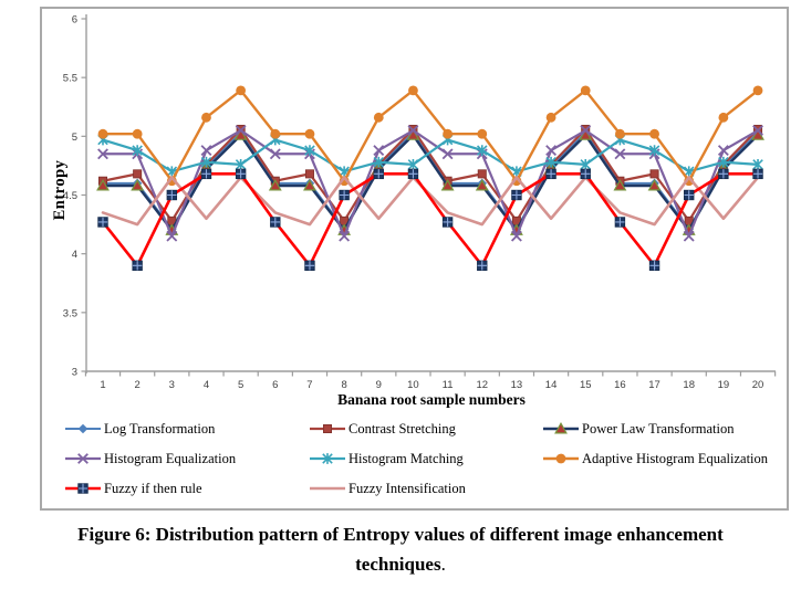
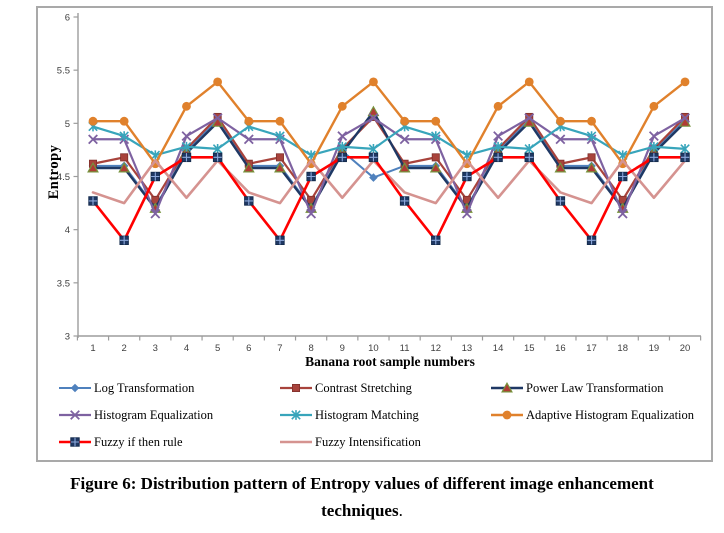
Log Transformation/10: 5.03 -> 4.49
Power Law Transformation/10: 5.01 -> 5.11
